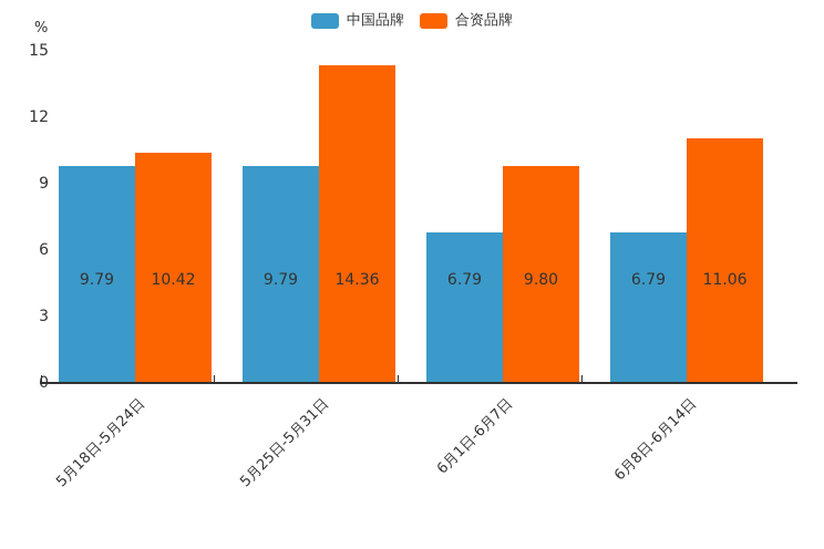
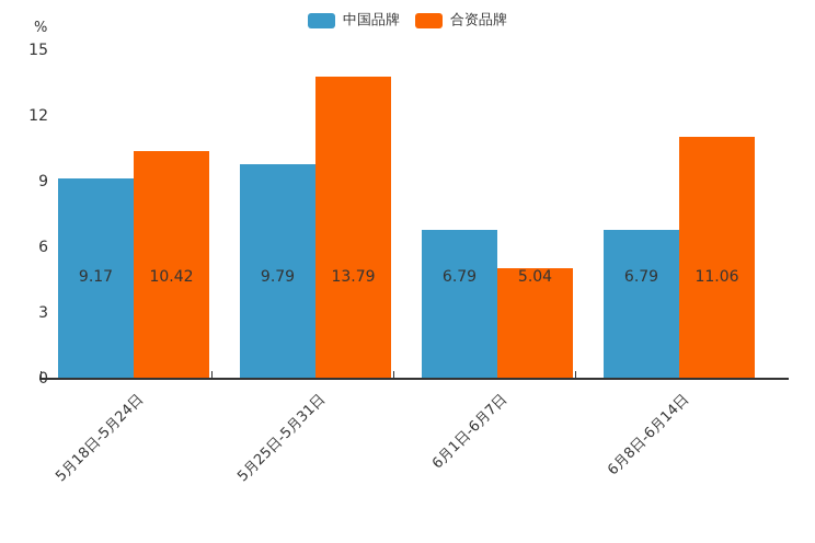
中国品牌/5月18日-5月24日: 9.79 -> 9.17
合资品牌/5月25日-5月31日: 14.36 -> 13.79
合资品牌/6月1日-6月7日: 9.80 -> 5.04
